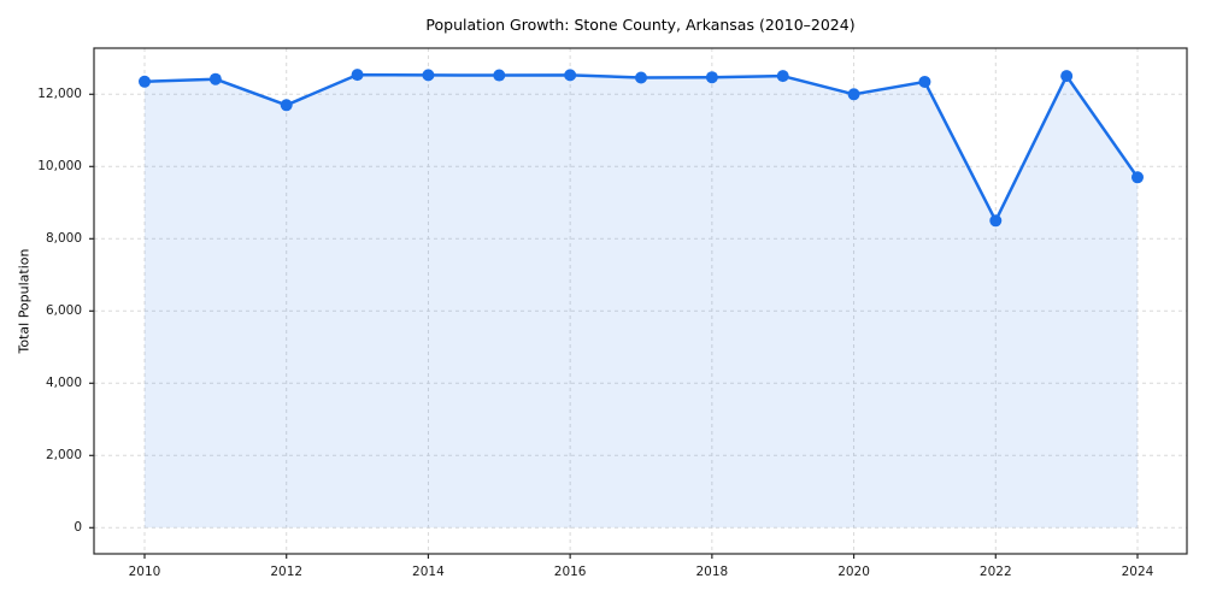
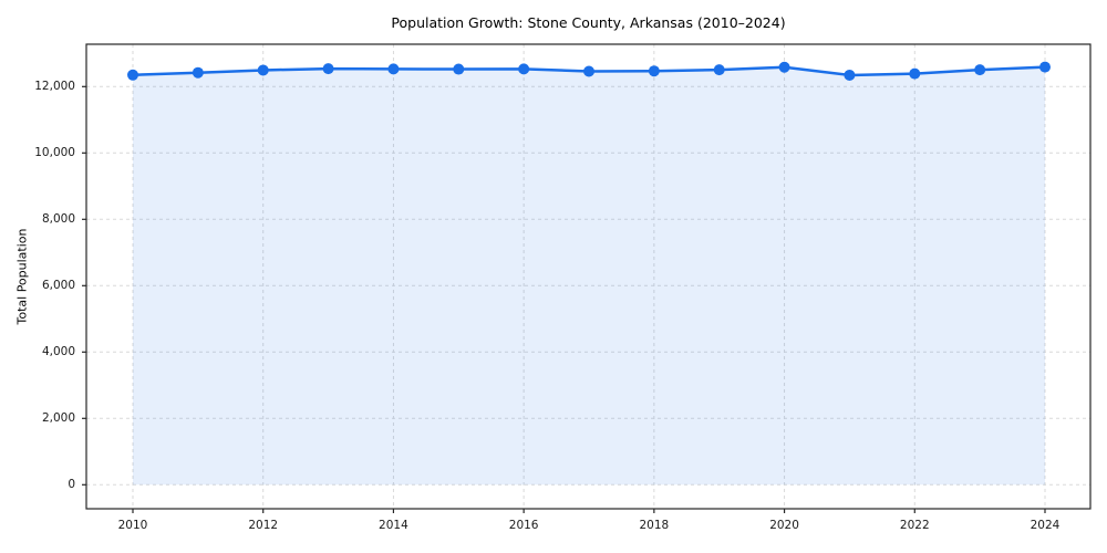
2012: 11700 -> 12500
2020: 12000 -> 12600
2022: 8500 -> 12400
2024: 9700 -> 12600
